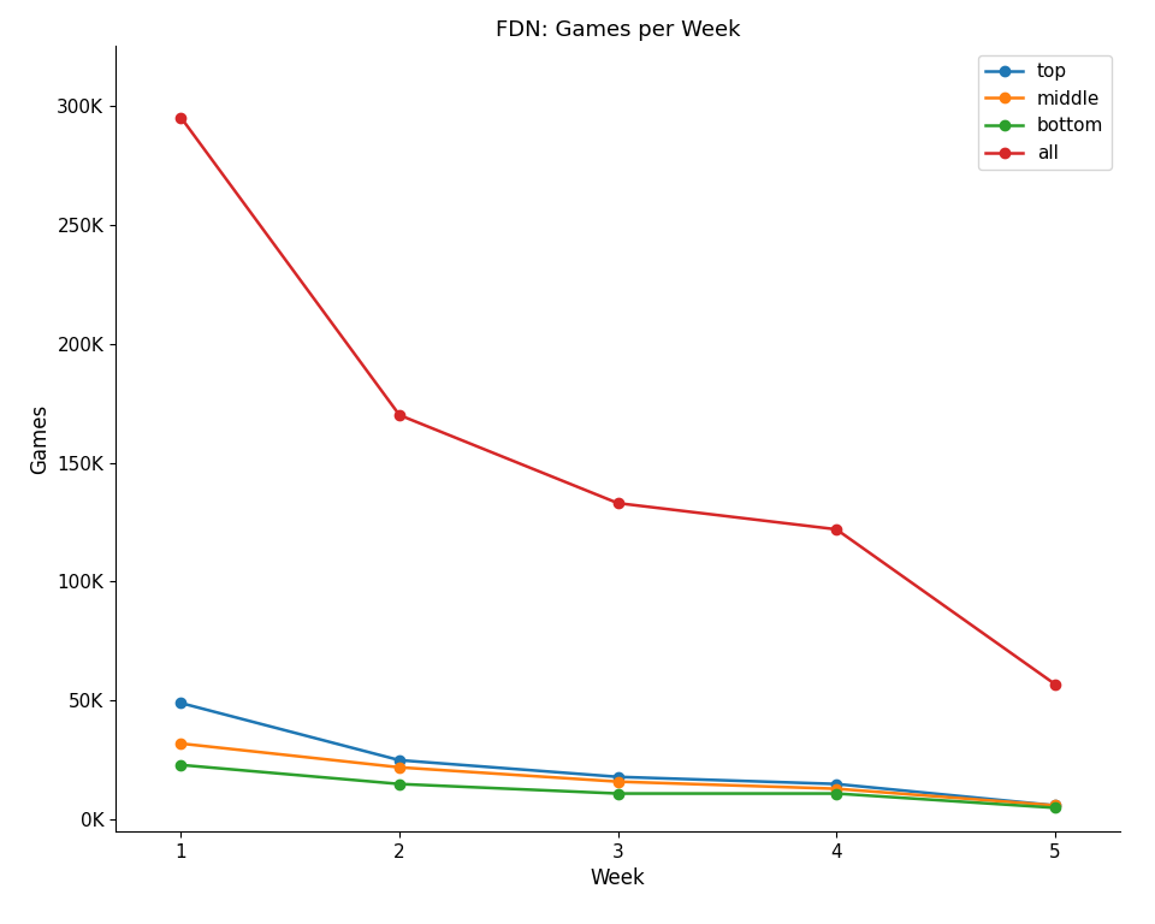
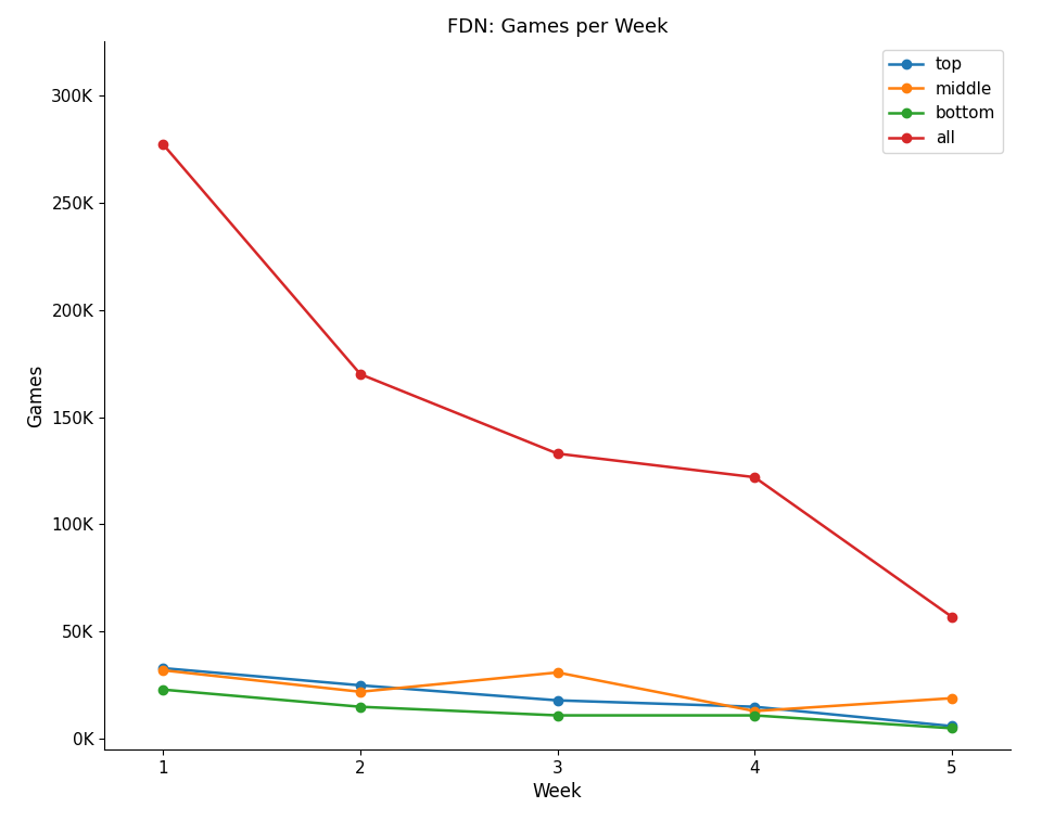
top/1: 49K -> 33K
all/1: 295K -> 277K
middle/3: 16K -> 31K
middle/5: 6K -> 19K
